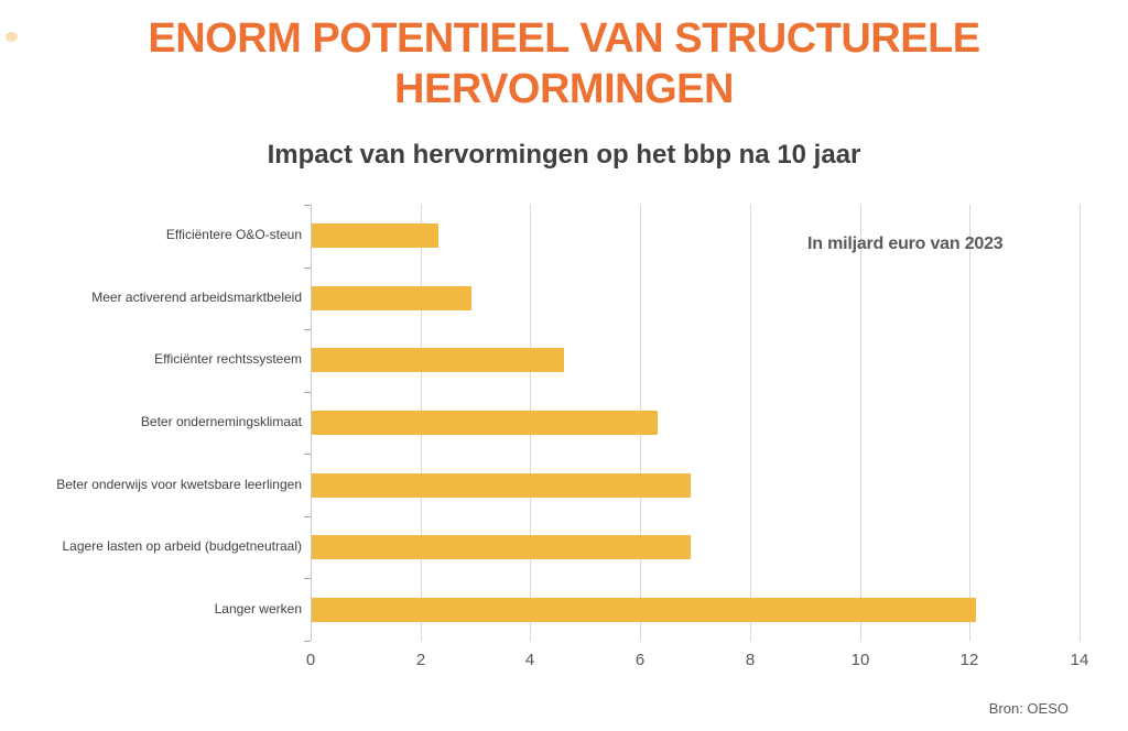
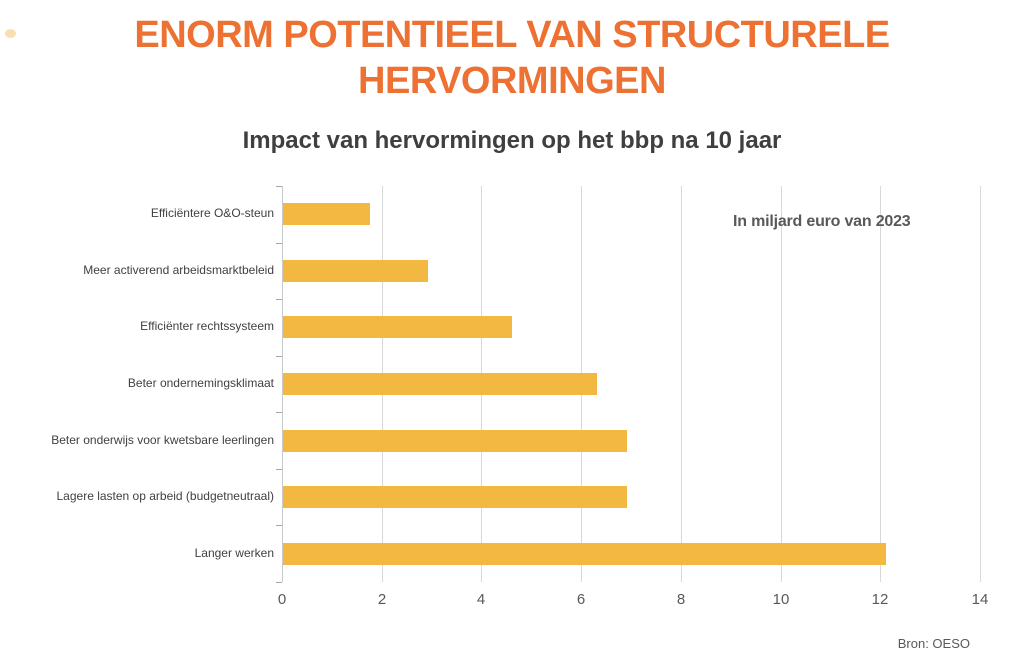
Efficiëntere O&O-steun: 2.3 -> 1.8
